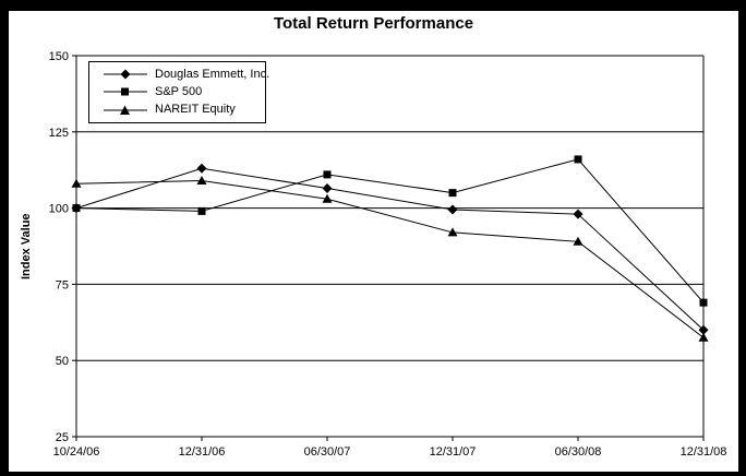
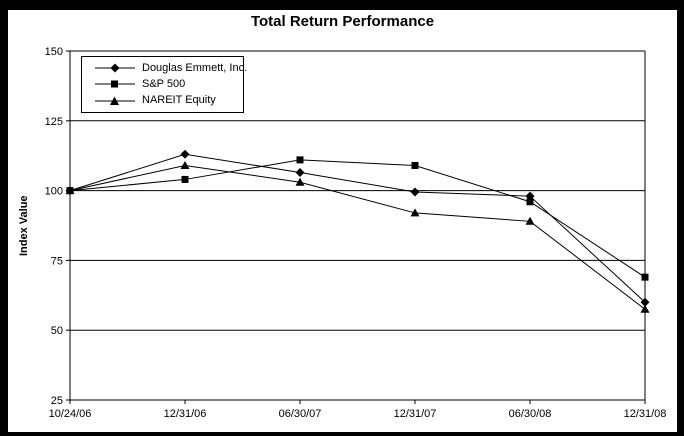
NAREIT Equity/10/24/06: 108 -> 100
S&P 500/12/31/06: 99 -> 104
S&P 500/12/31/07: 105 -> 109
S&P 500/06/30/08: 116 -> 96
